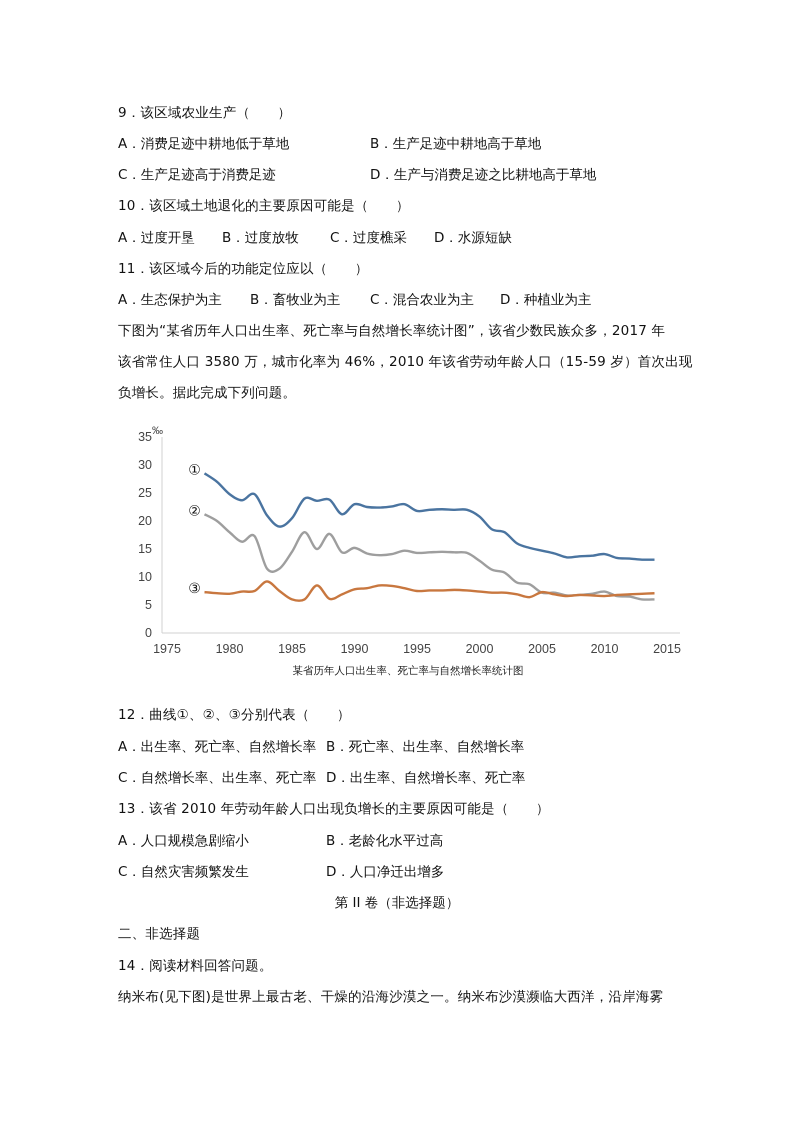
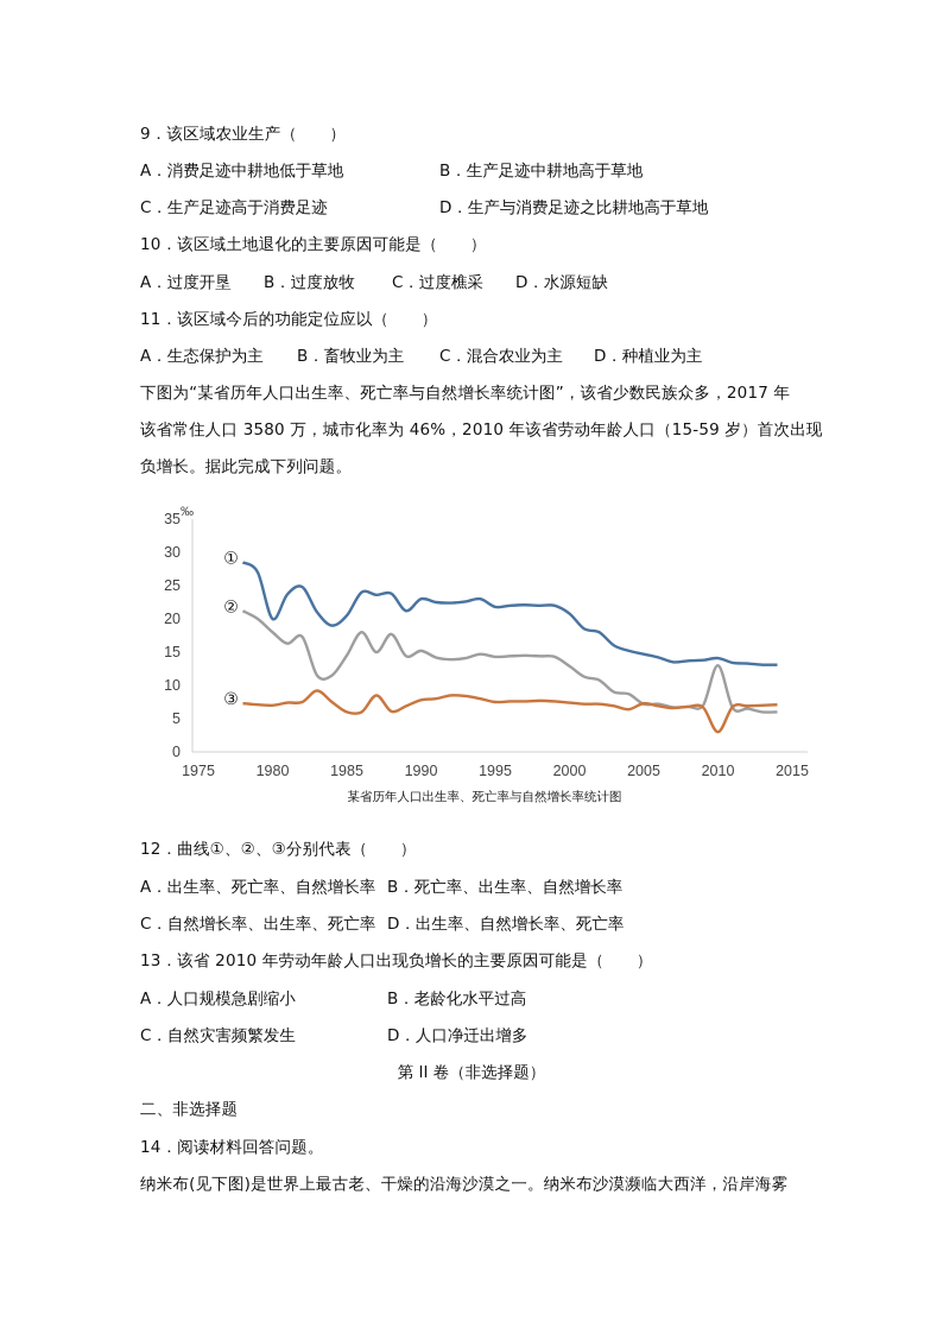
①/1980: 25 -> 20
②/2010: 7 -> 13
③/2010: 7 -> 3
